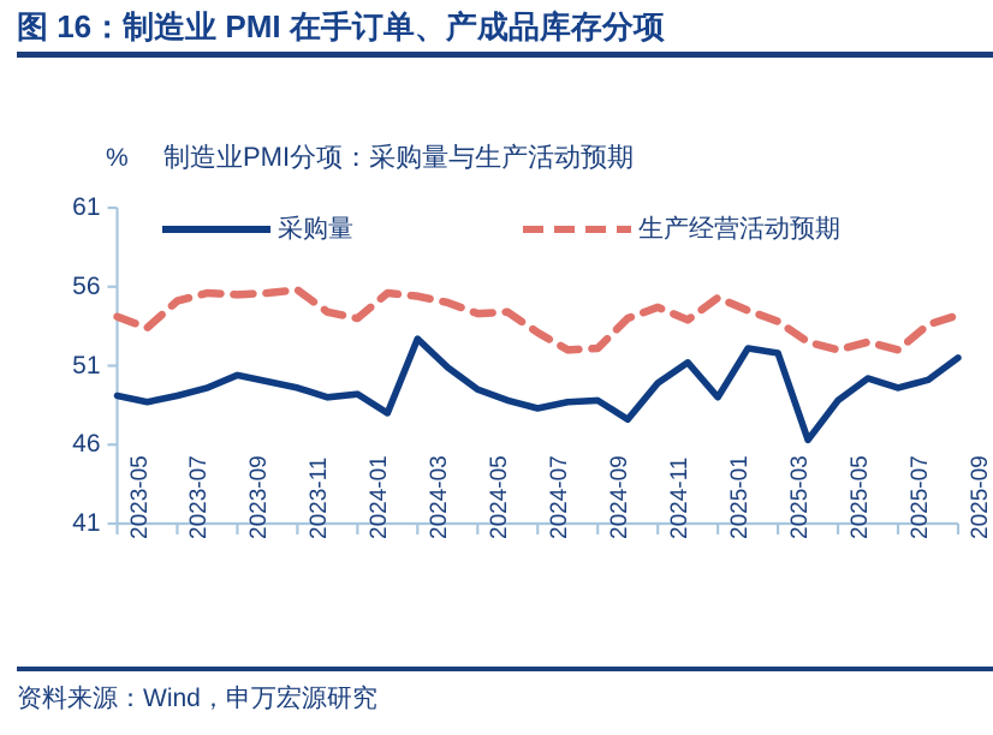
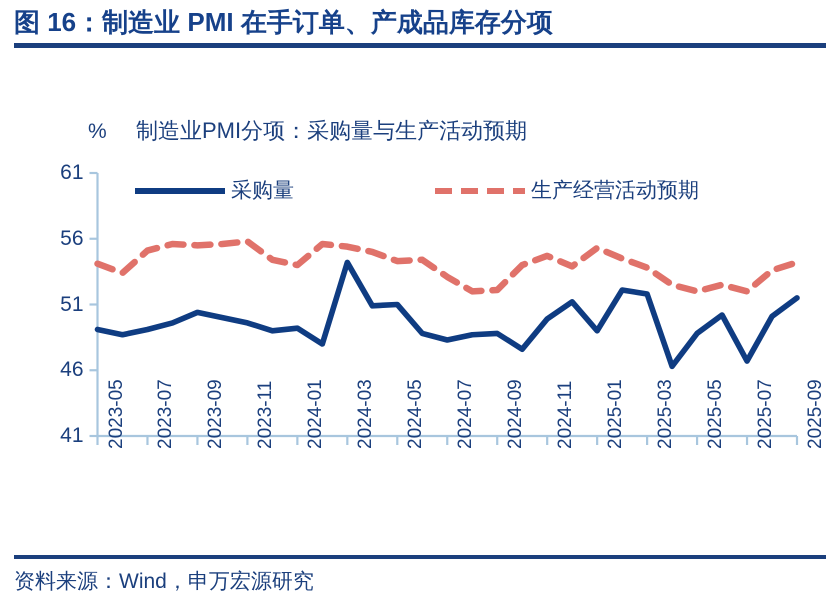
采购量/2024-03: 52.7 -> 54.2
采购量/2024-05: 49.5 -> 51.0
采购量/2025-07: 49.6 -> 46.7
